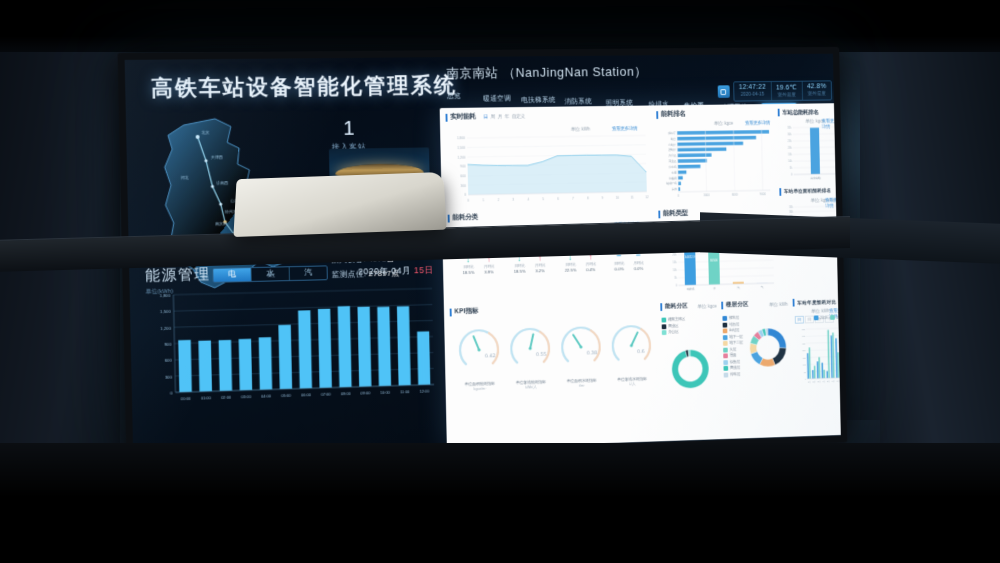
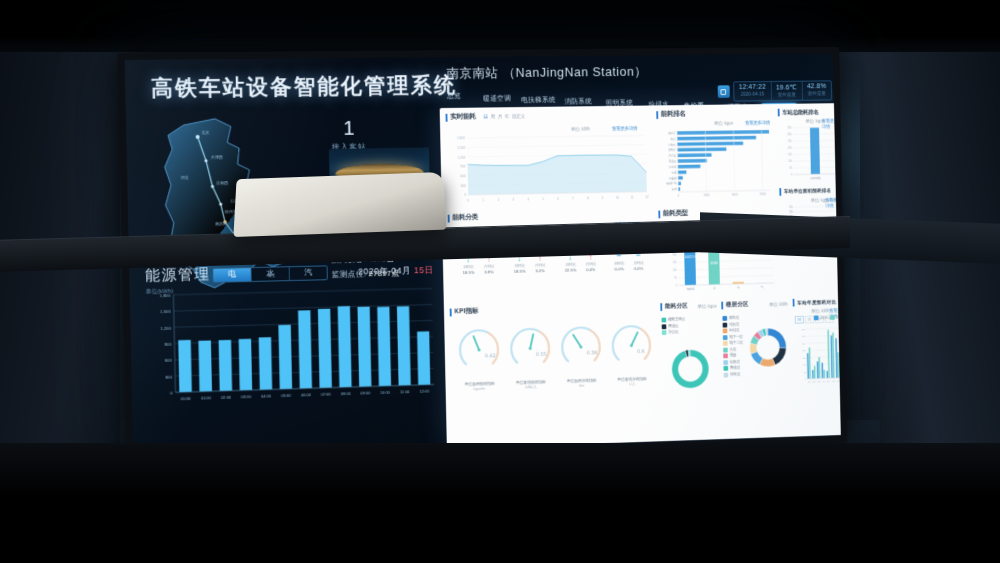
能耗类型/水: 30500 -> 26338
